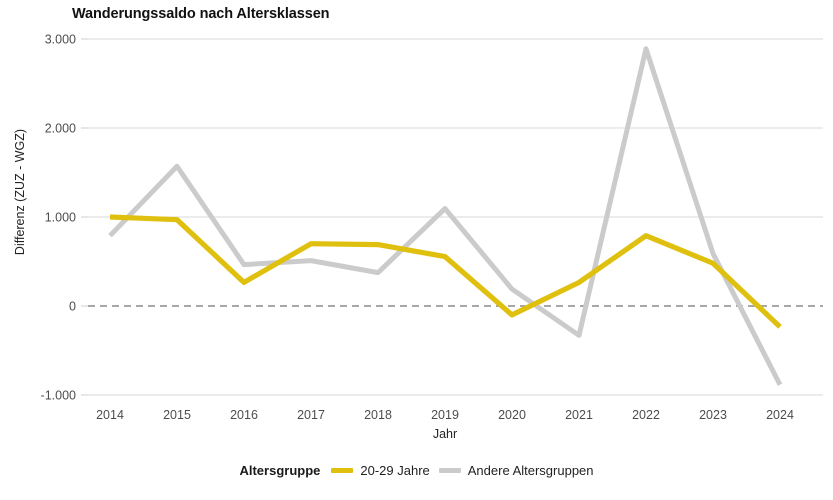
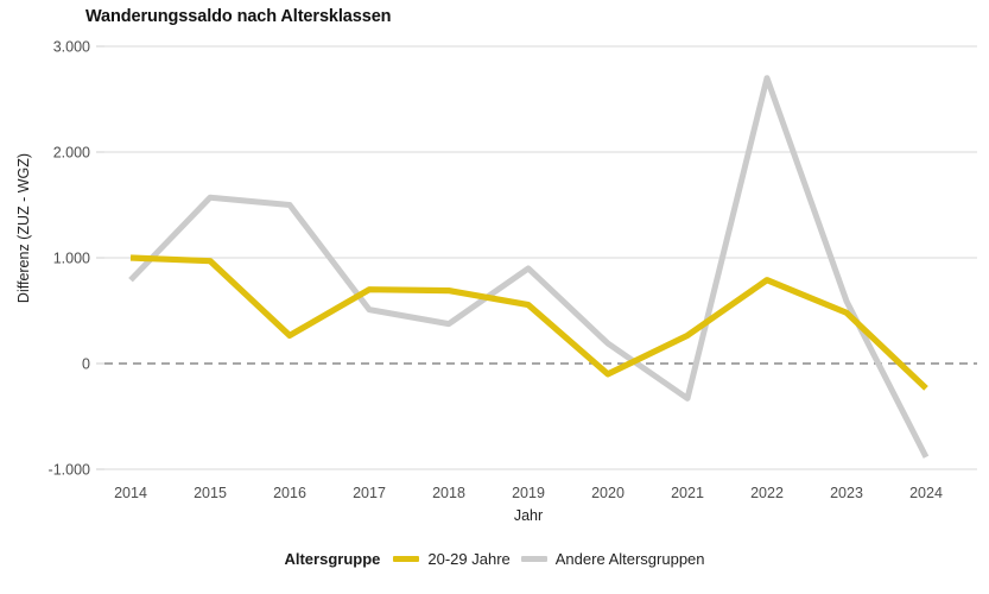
Andere Altersgruppen/2016: 500 -> 1500
Andere Altersgruppen/2019: 1100 -> 900
Andere Altersgruppen/2022: 2900 -> 2700
